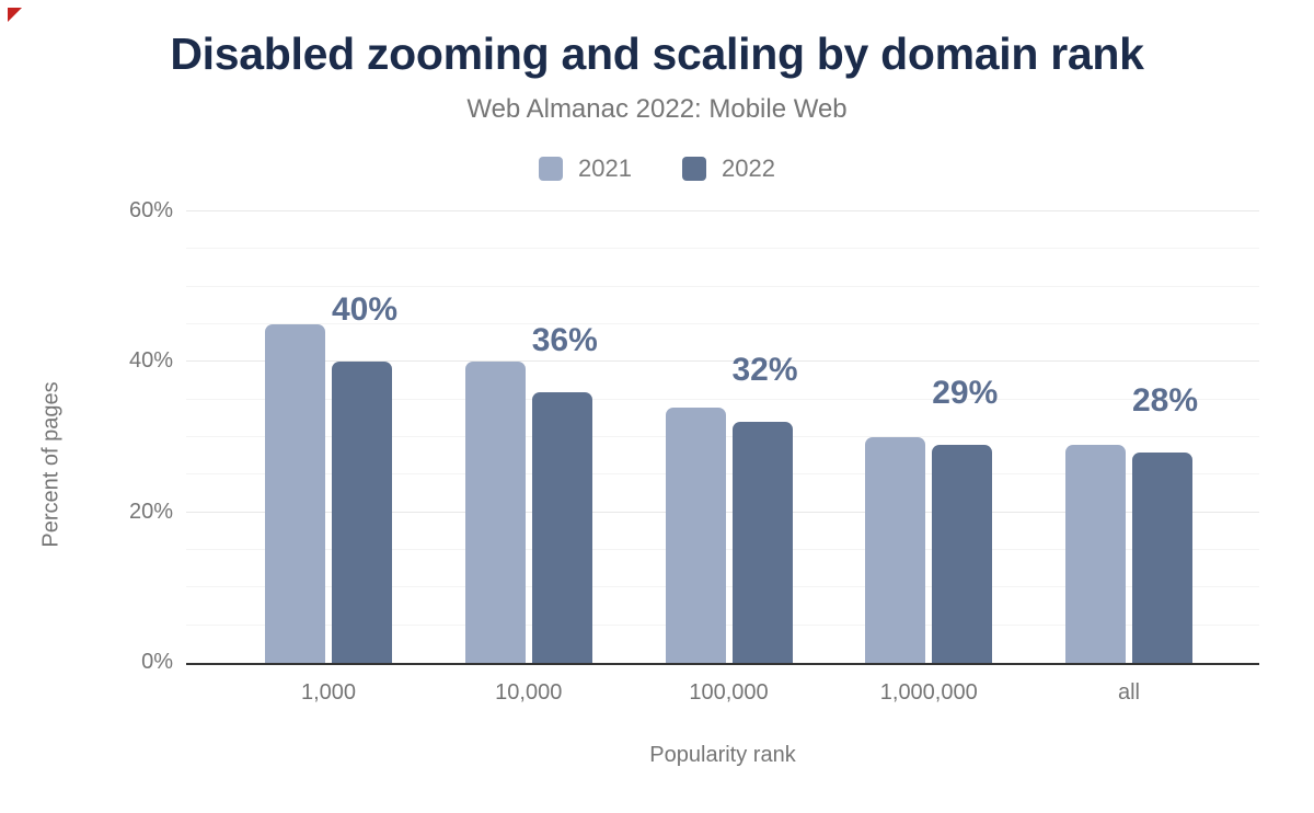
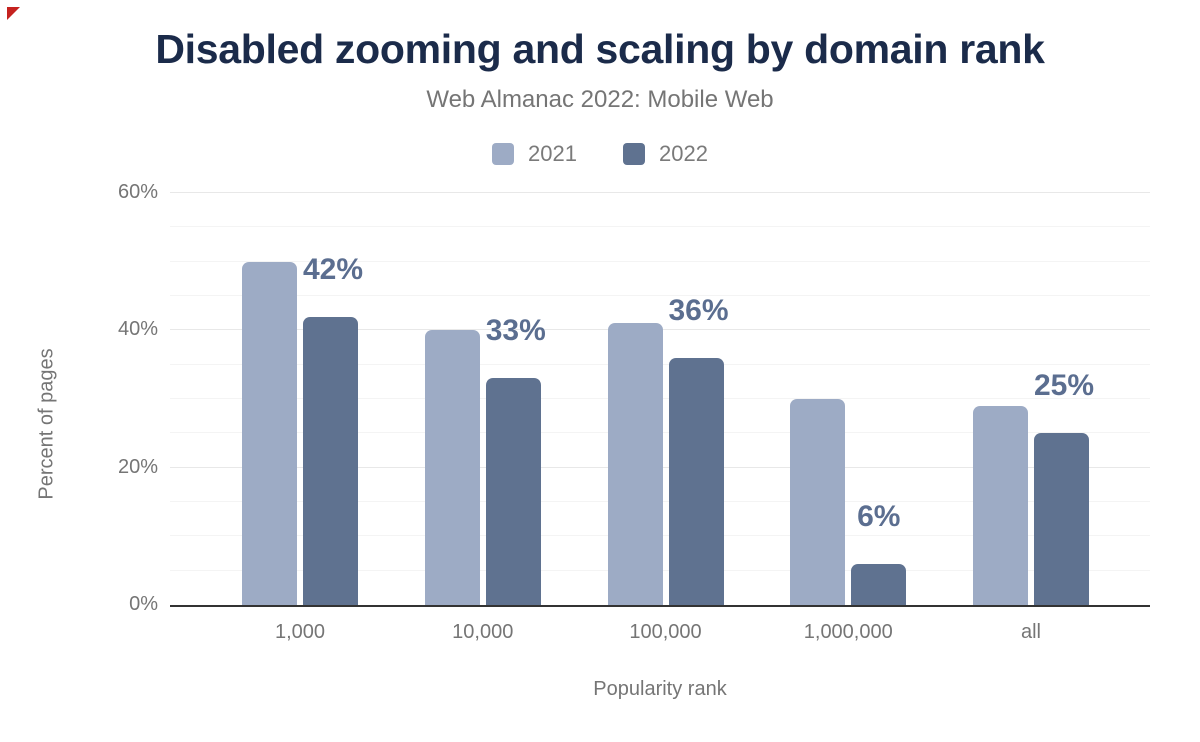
2021/1,000: 45% -> 50%
2022/1,000: 40% -> 42%
2022/10,000: 36% -> 33%
2021/100,000: 34% -> 41%
2022/100,000: 32% -> 36%
2022/1,000,000: 29% -> 6%
2022/all: 28% -> 25%
